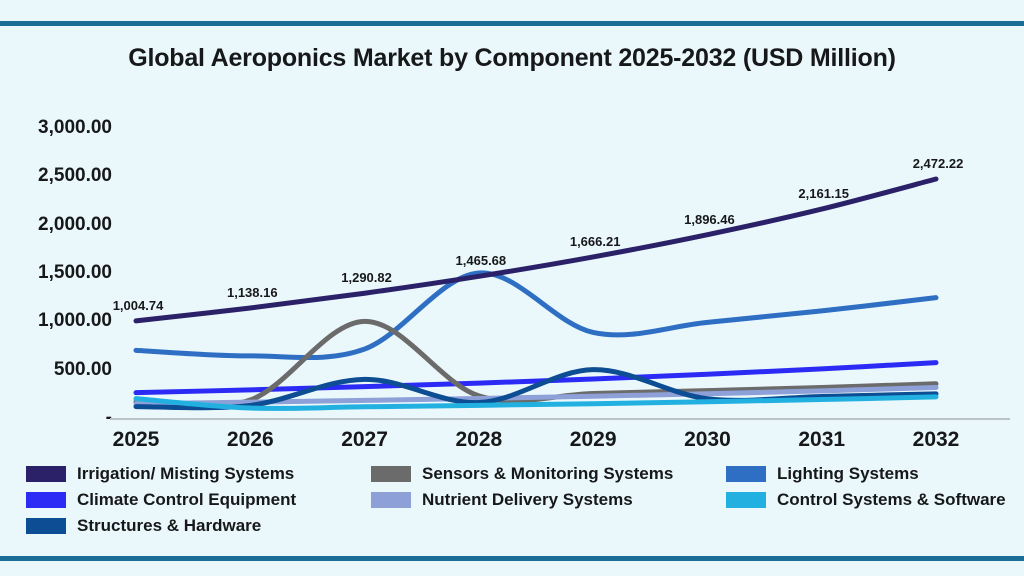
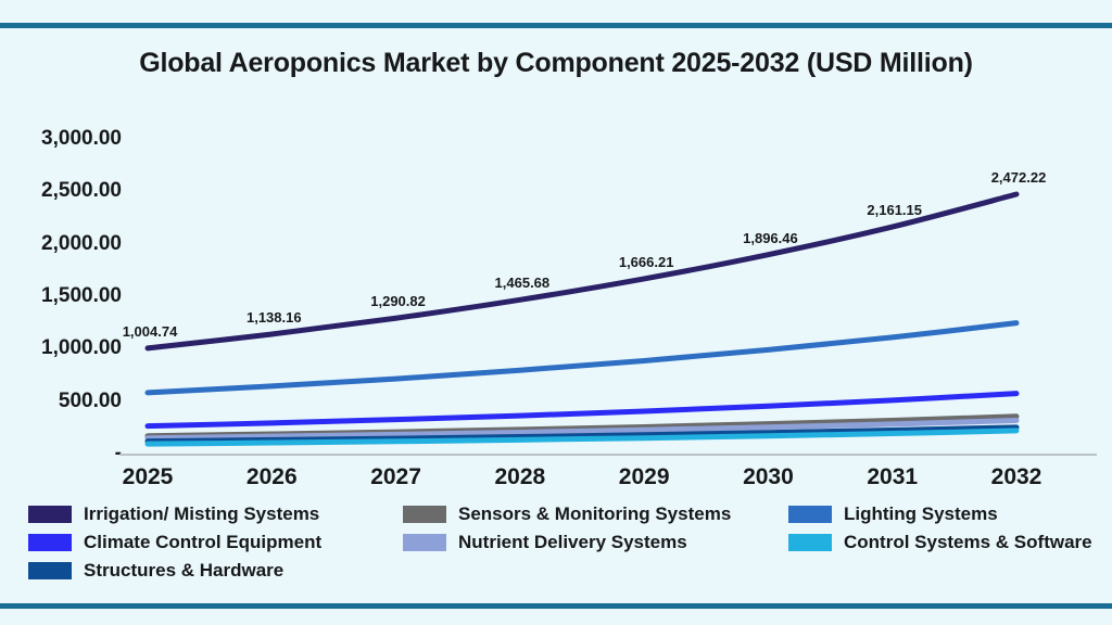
Lighting Systems/2025: 700 -> 600
Control Systems & Software/2025: 200 -> 100
Sensors & Monitoring Systems/2027: 1000 -> 200
Structures & Hardware/2027: 400 -> 100
Lighting Systems/2028: 1500 -> 800
Structures & Hardware/2029: 500 -> 200
